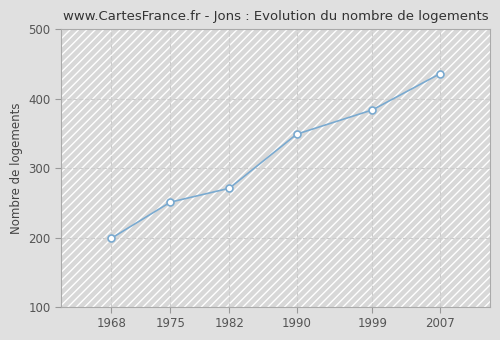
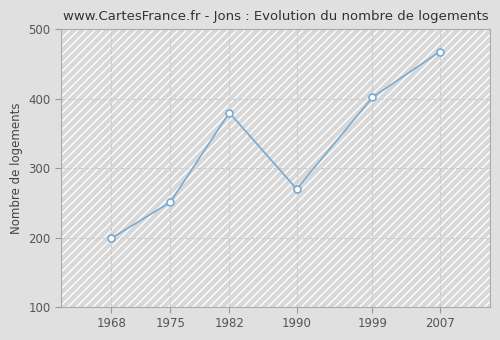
1982: 271 -> 380
1990: 349 -> 270
1999: 384 -> 402
2007: 436 -> 468
